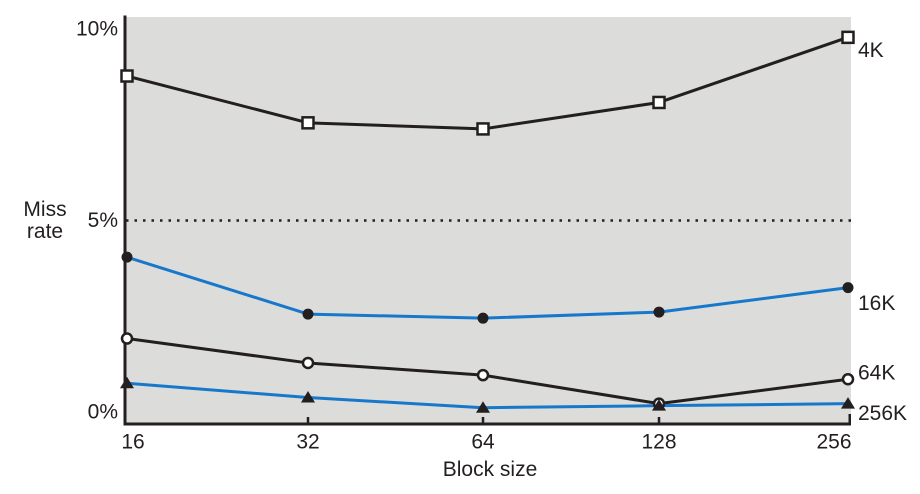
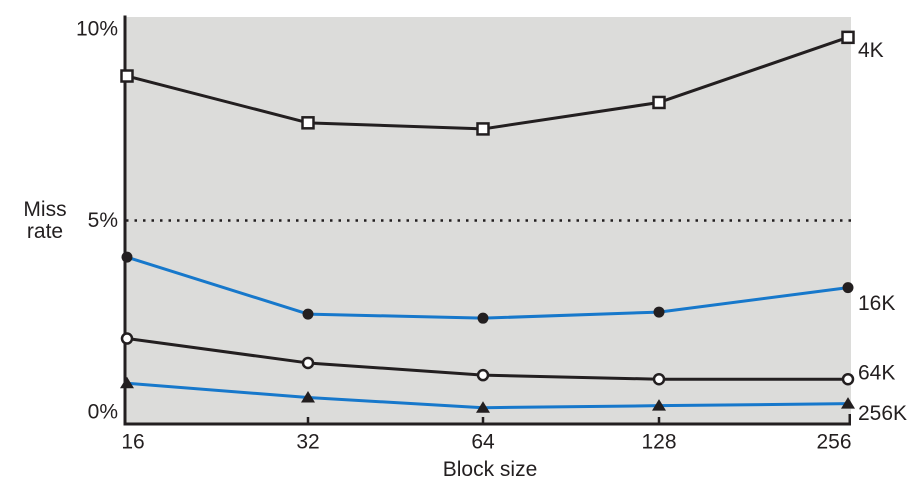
64K/128: 0.5% -> 1.1%
